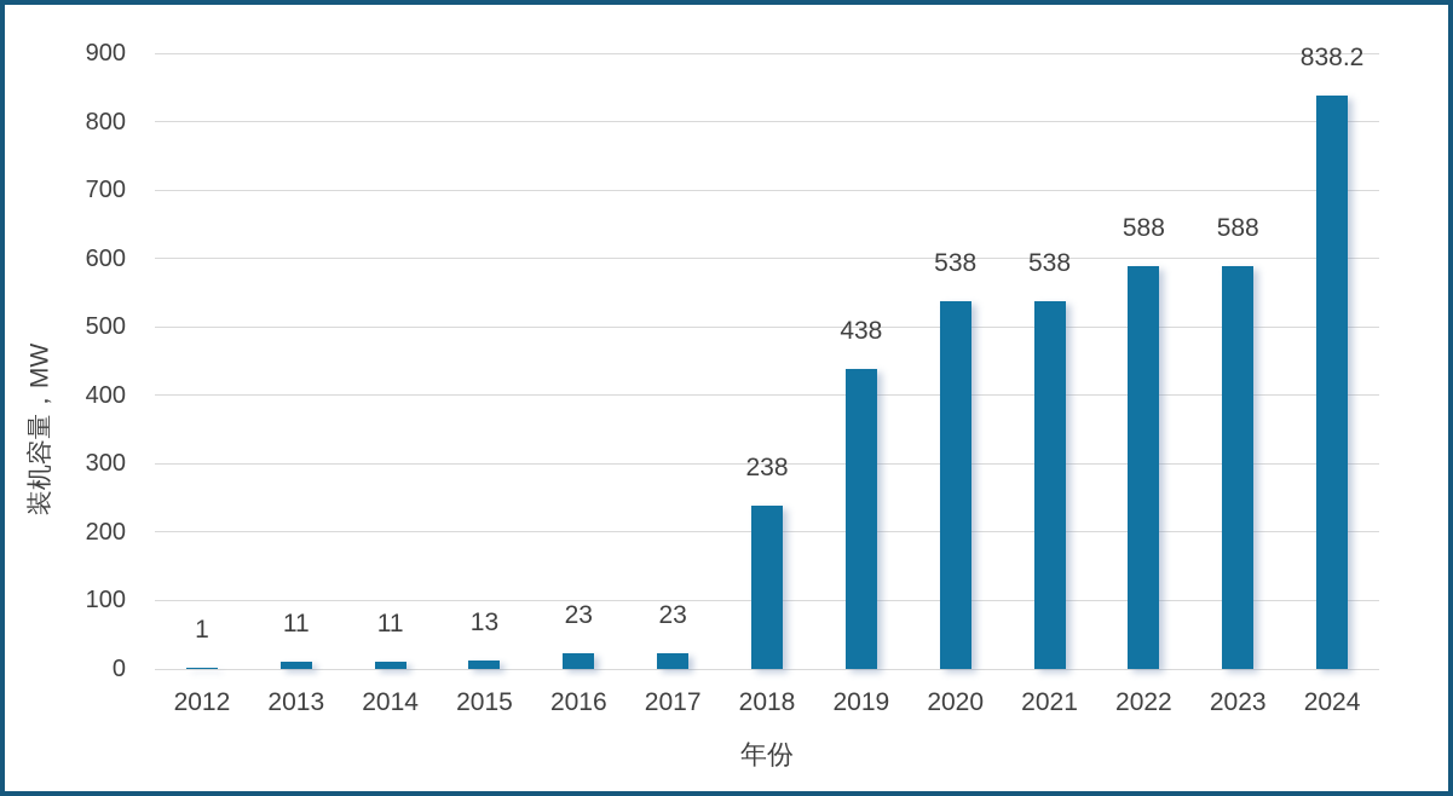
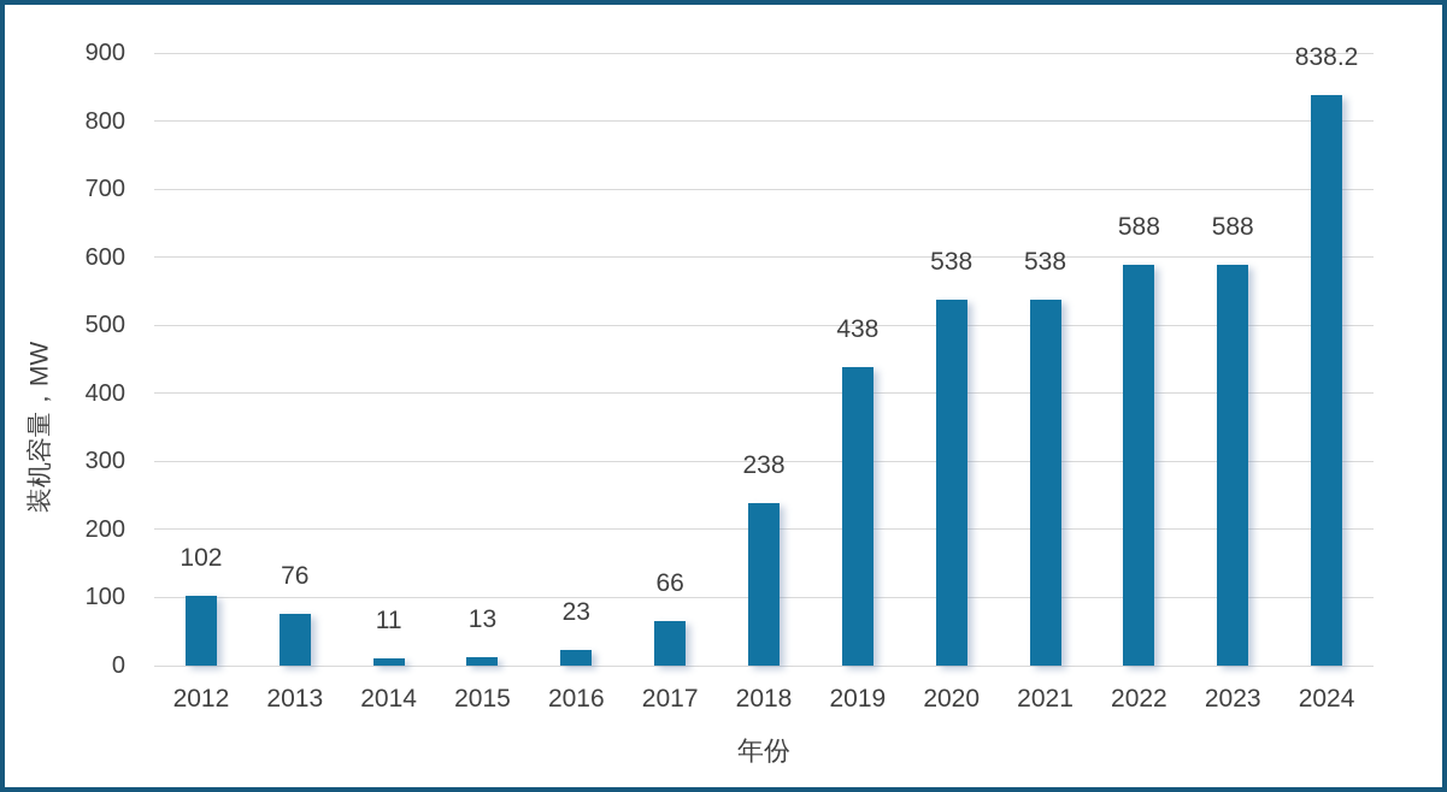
2012: 1 -> 102
2013: 11 -> 76
2017: 23 -> 66
